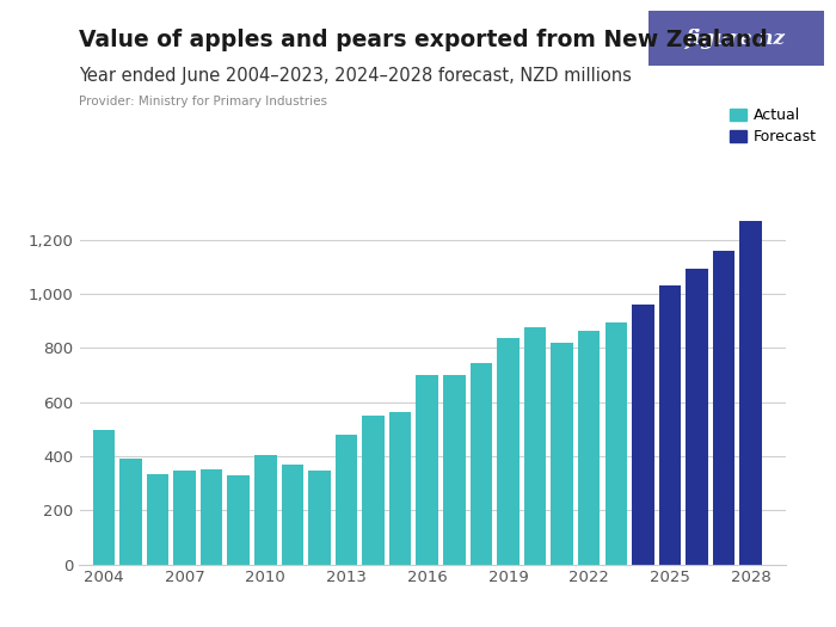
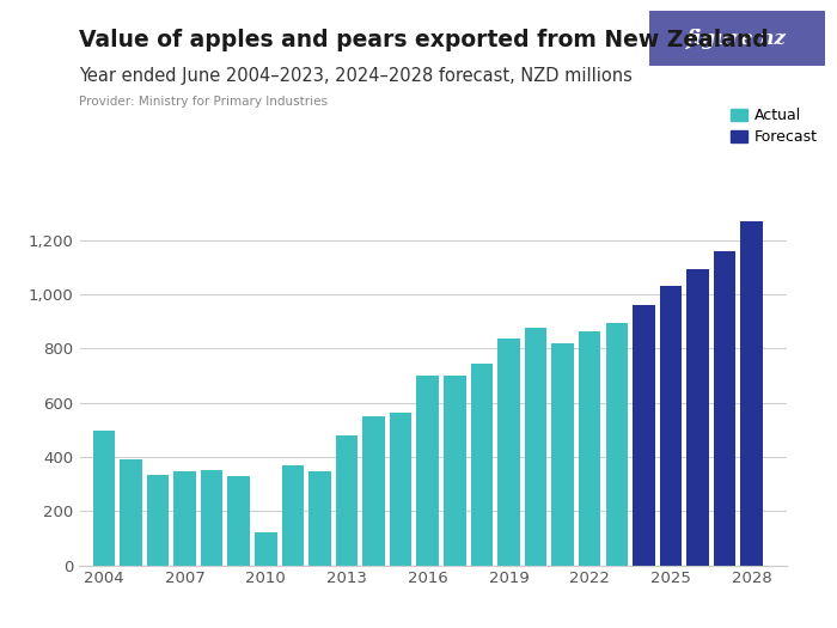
2010: 405 -> 120
